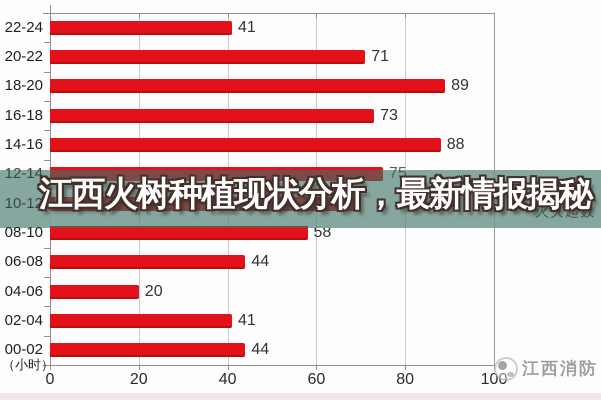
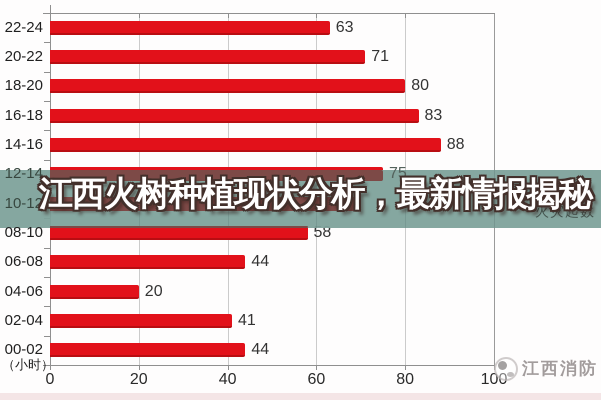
22-24: 41 -> 63
18-20: 89 -> 80
16-18: 73 -> 83
